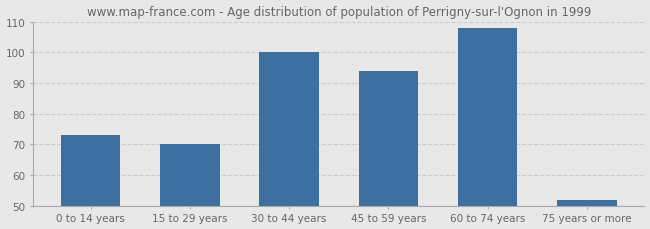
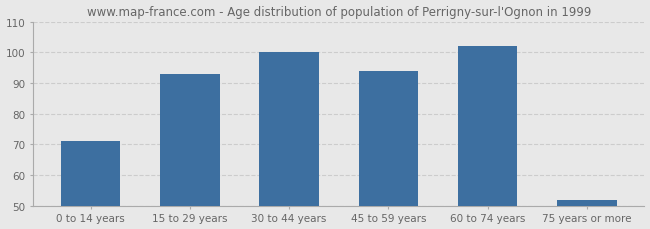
0 to 14 years: 73 -> 71
15 to 29 years: 70 -> 93
60 to 74 years: 108 -> 102
